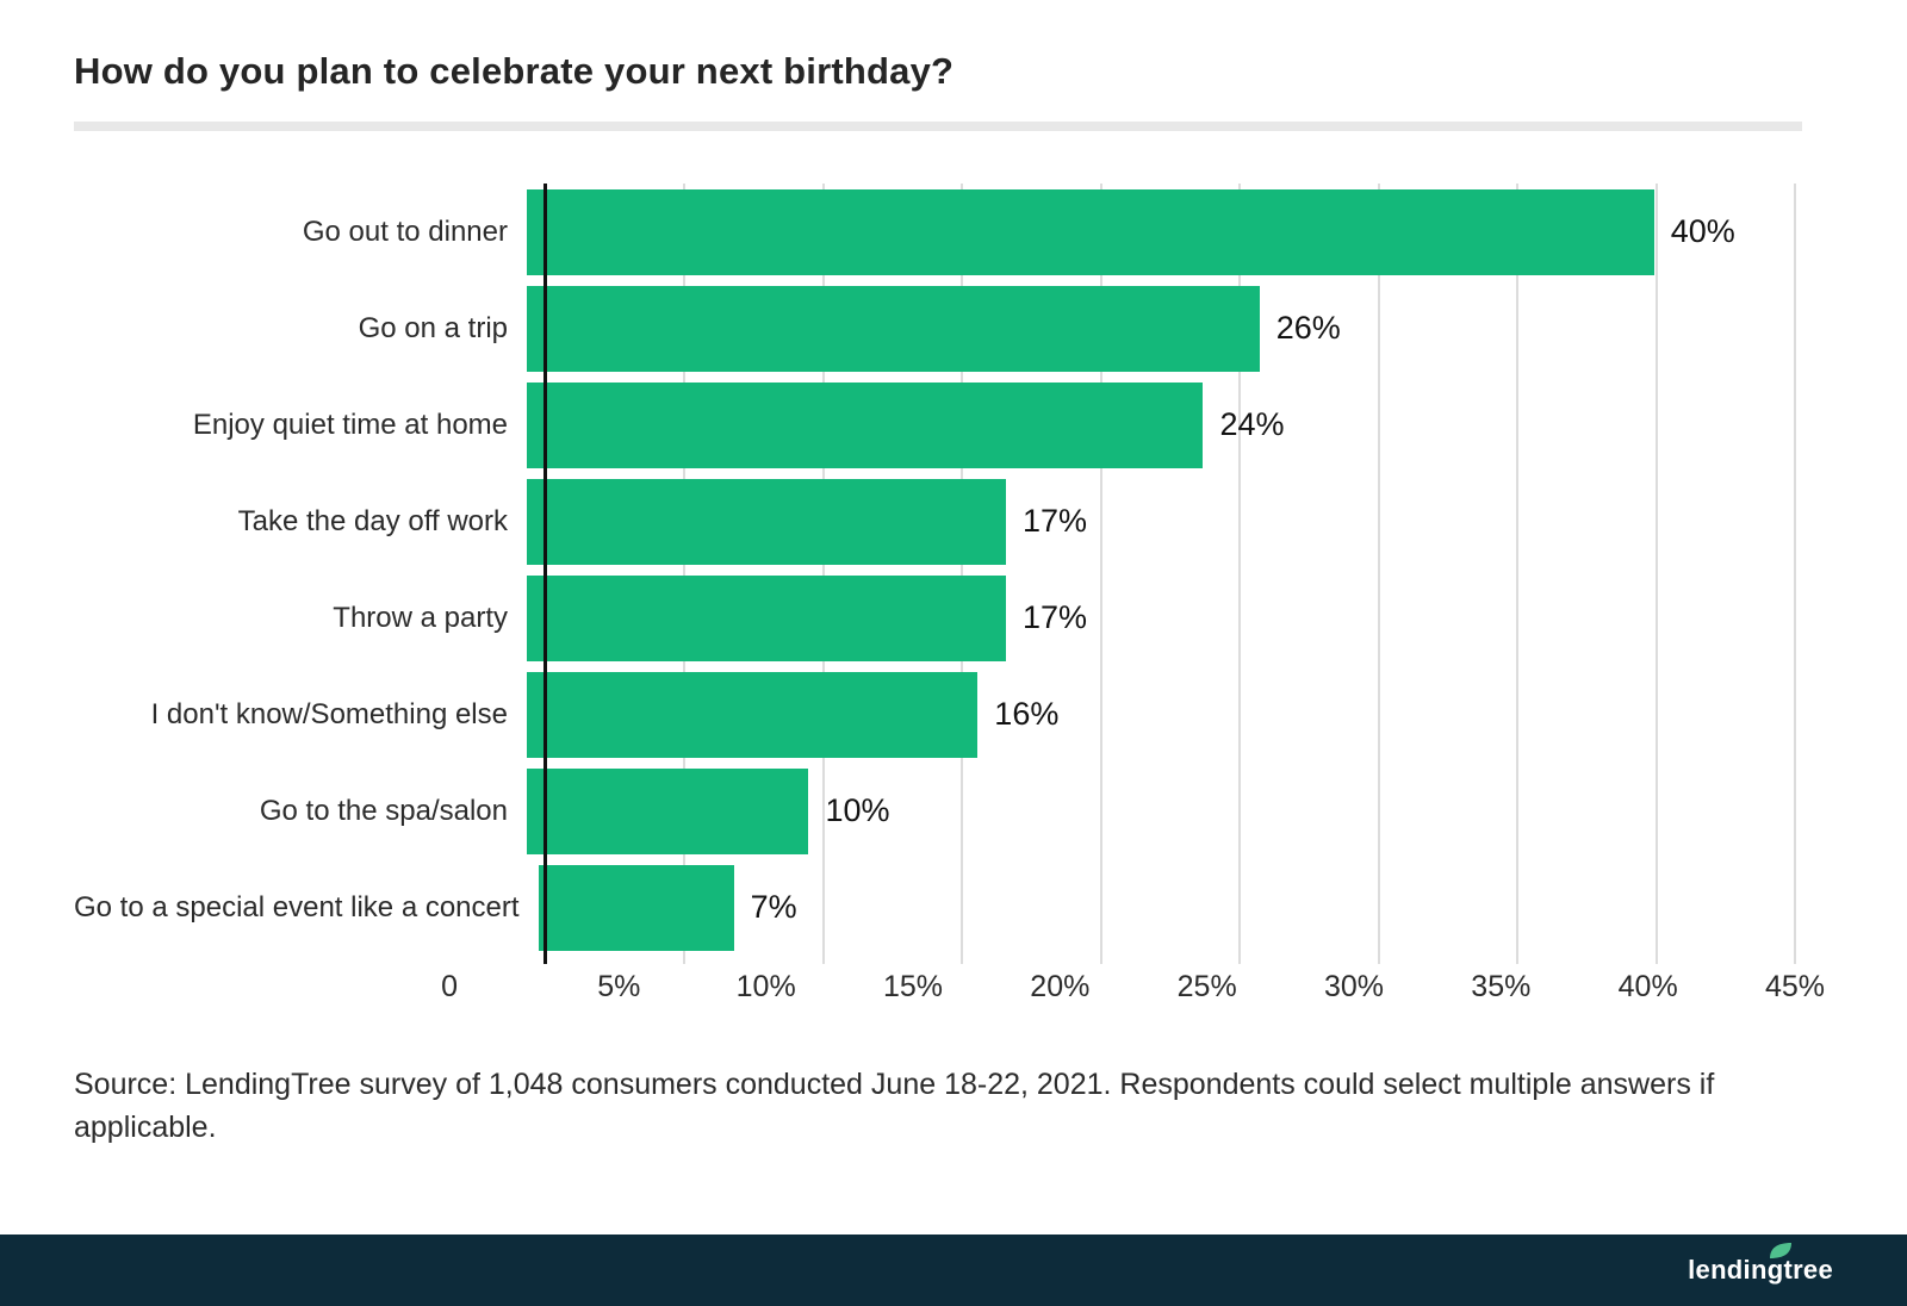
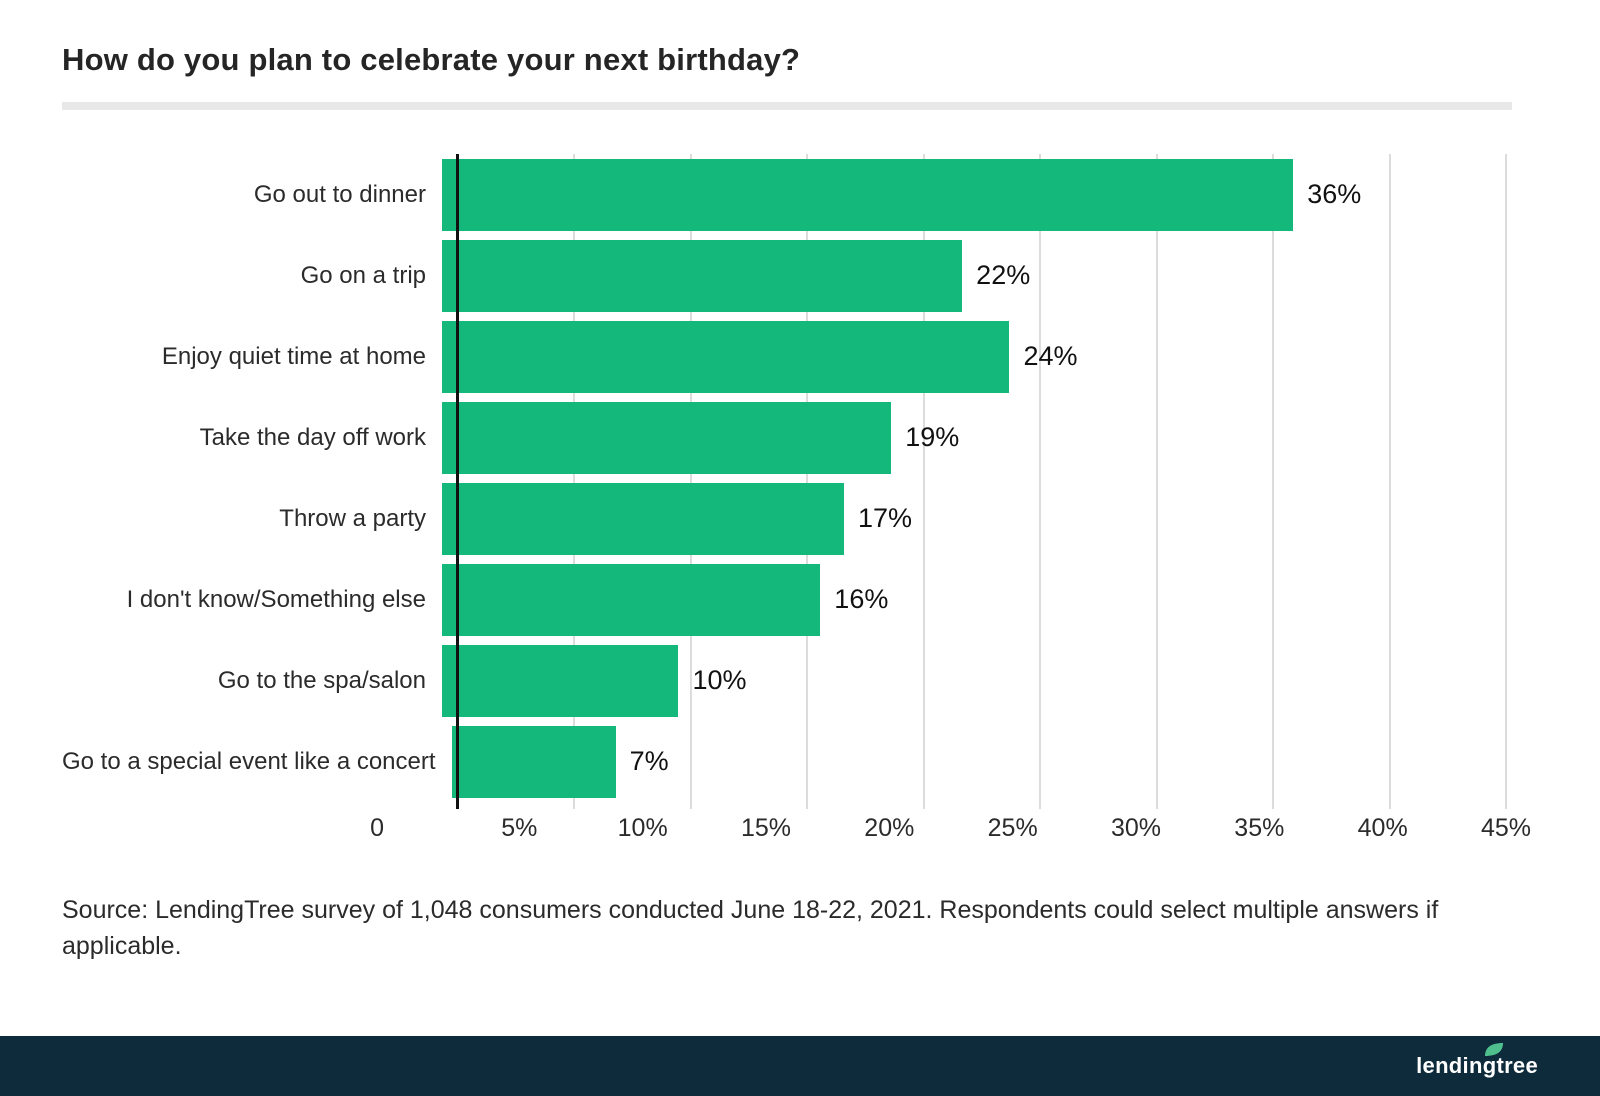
Go out to dinner: 40% -> 36%
Go on a trip: 26% -> 22%
Take the day off work: 17% -> 19%
